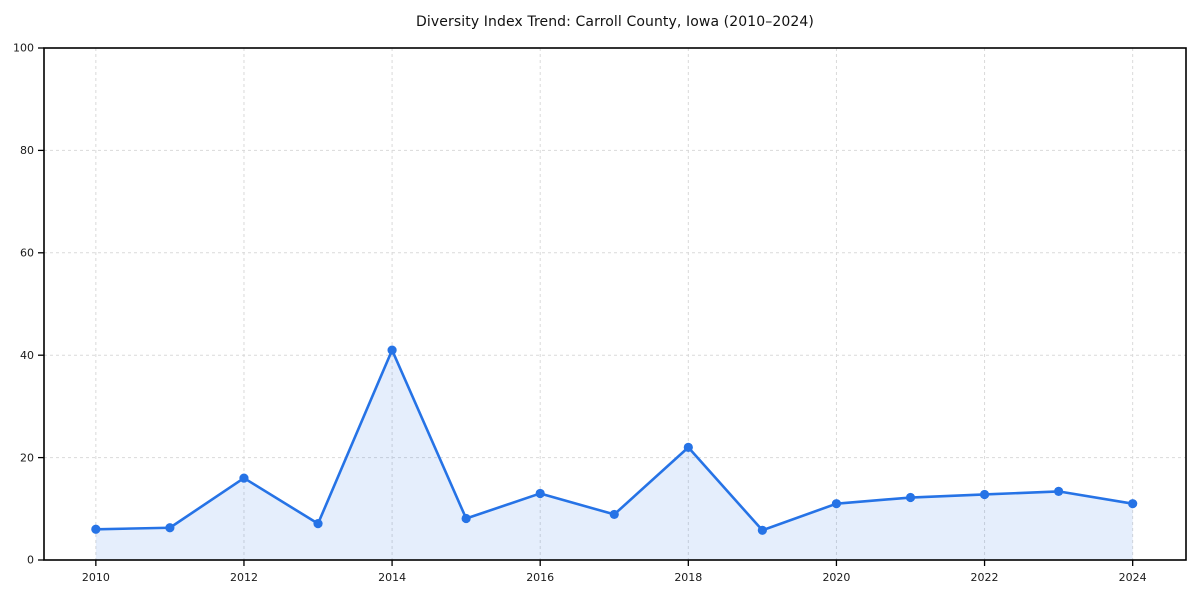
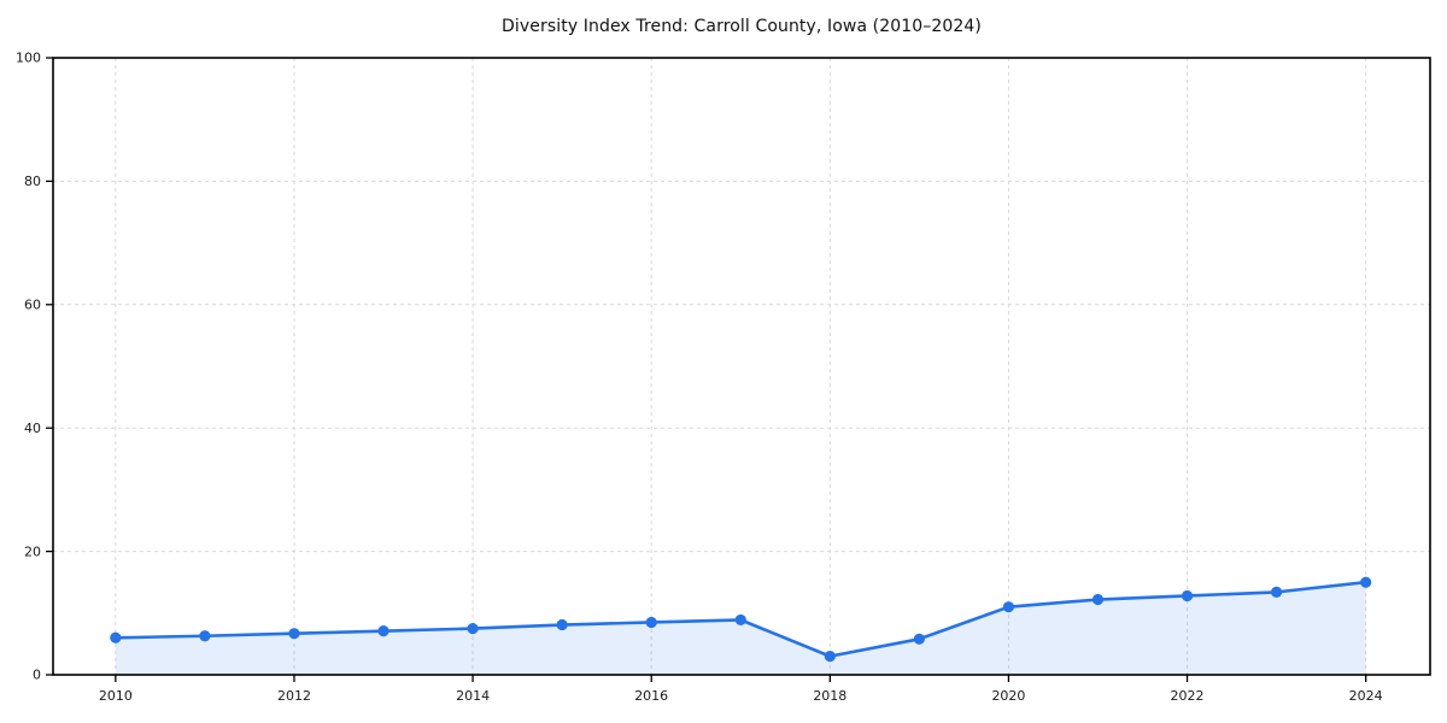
2012: 16 -> 7
2014: 41 -> 8
2016: 13 -> 8
2018: 22 -> 3
2024: 11 -> 15
